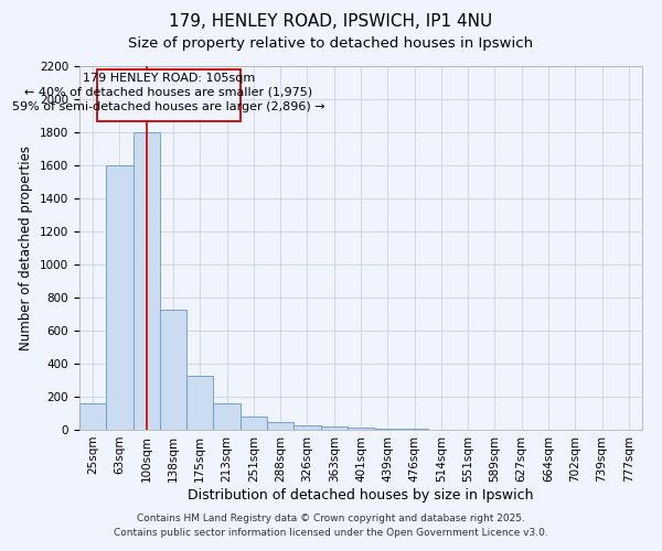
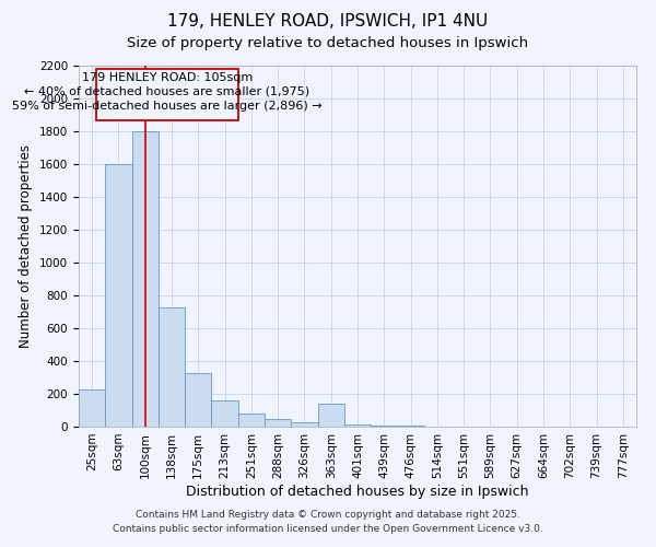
25sqm: 160 -> 230
363sqm: 20 -> 140
